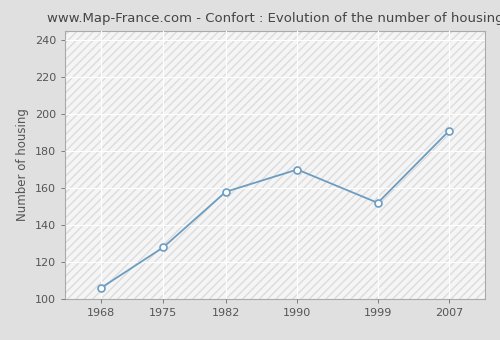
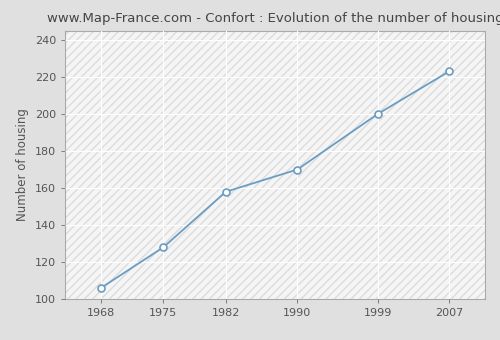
1999: 152 -> 200
2007: 191 -> 223
